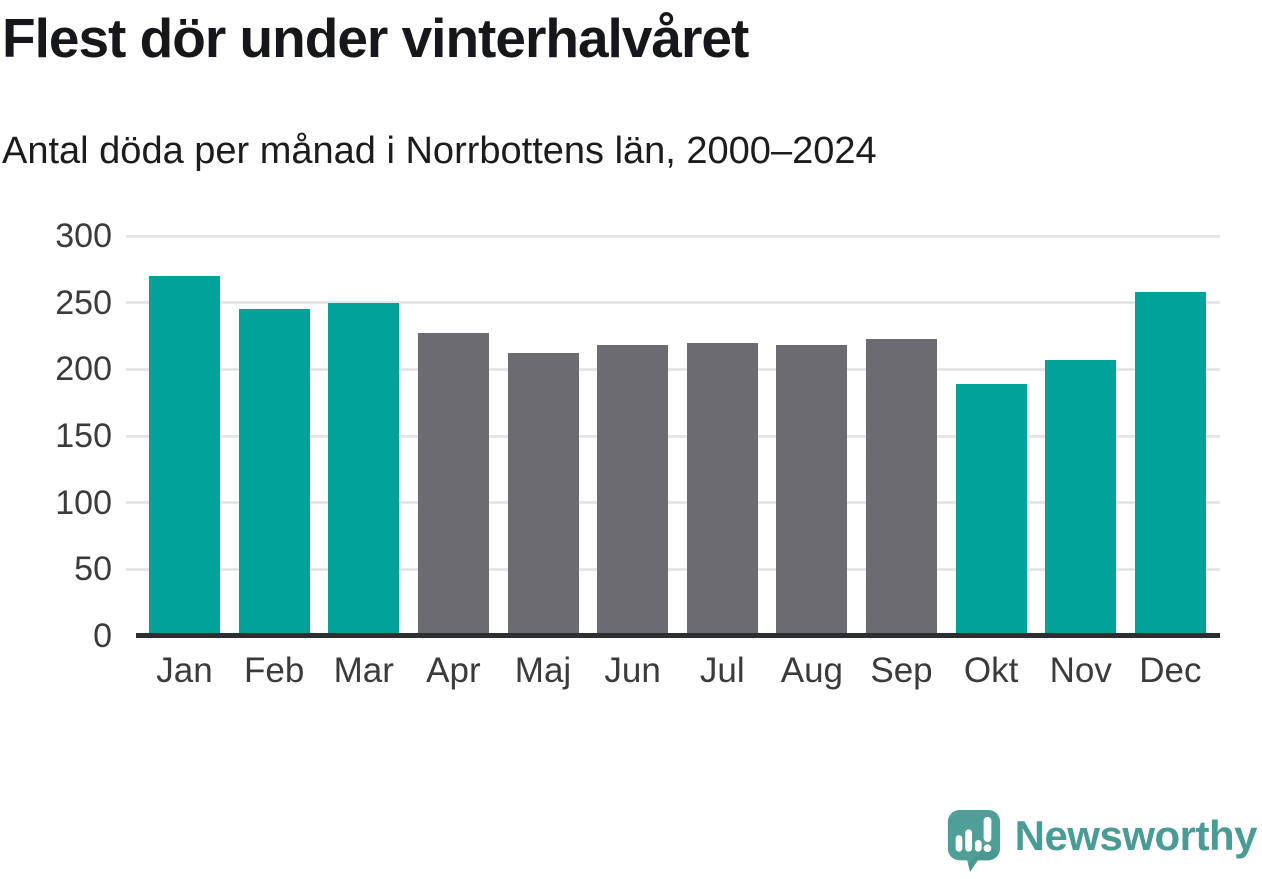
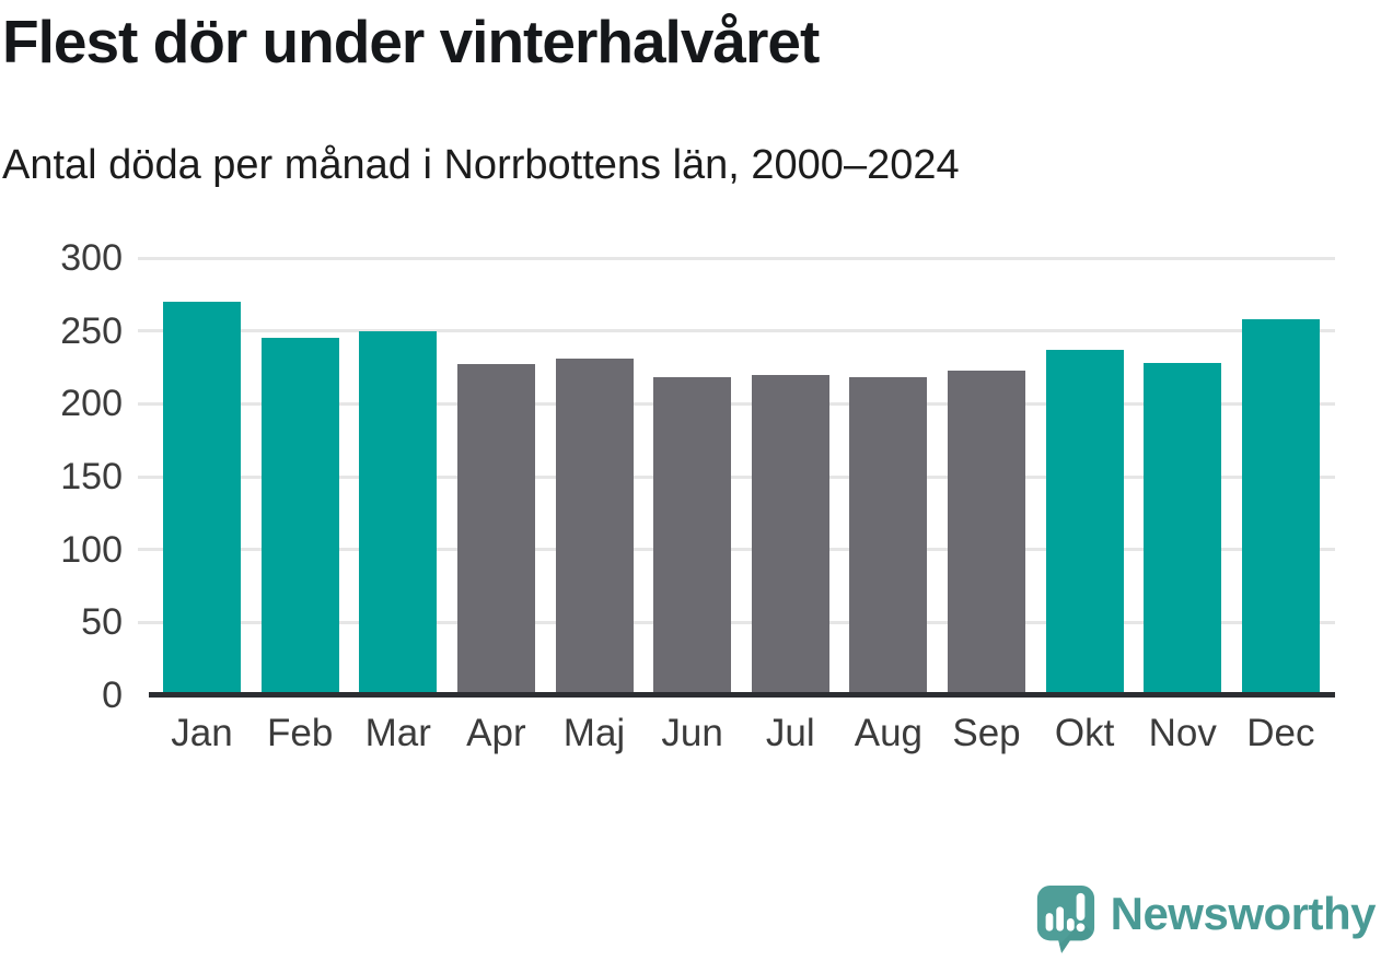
Maj: 212 -> 231
Okt: 189 -> 237
Nov: 207 -> 228
